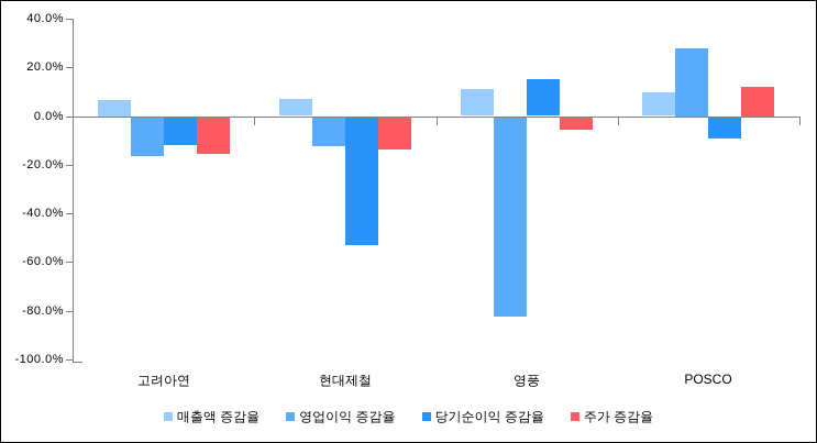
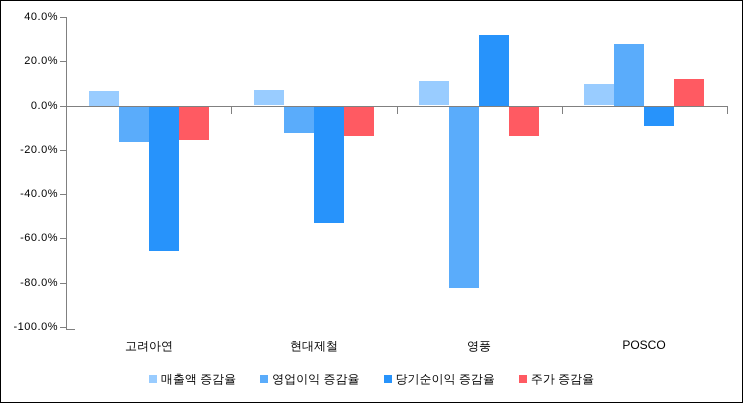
당기순이익 증감율/고려아연: -12% -> -65%
당기순이익 증감율/영풍: 15% -> 32%
주가 증감율/영풍: -5% -> -13%
